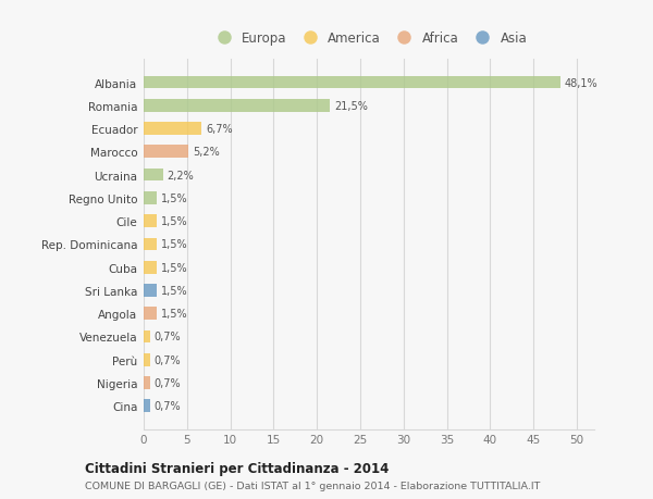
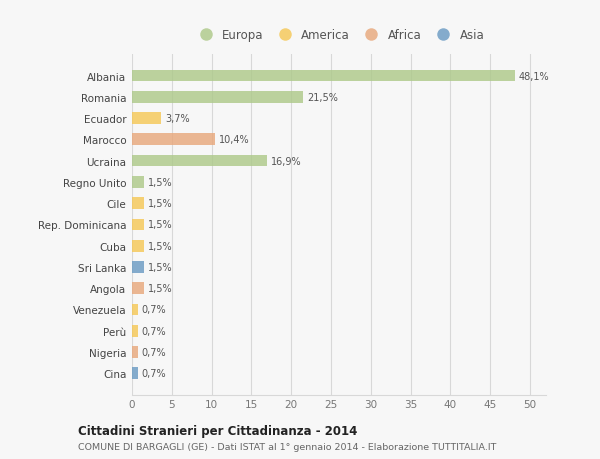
Ecuador: 6,7% -> 3,7%
Marocco: 5,2% -> 10,4%
Ucraina: 2,2% -> 16,9%
